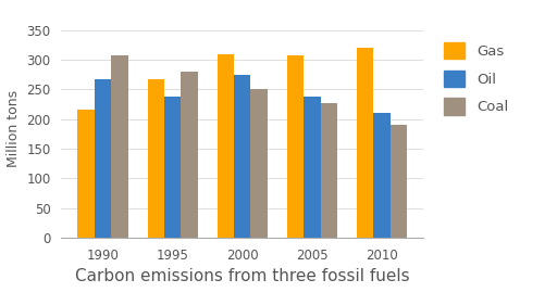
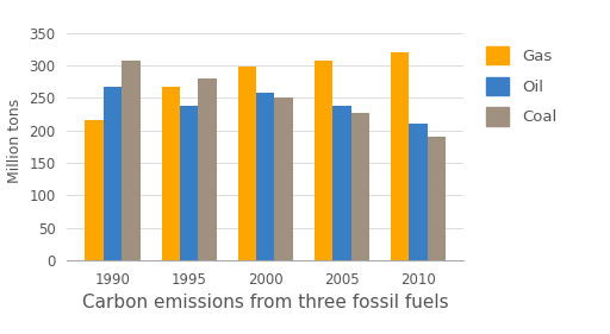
Gas/2000: 310 -> 298
Oil/2000: 274 -> 258
